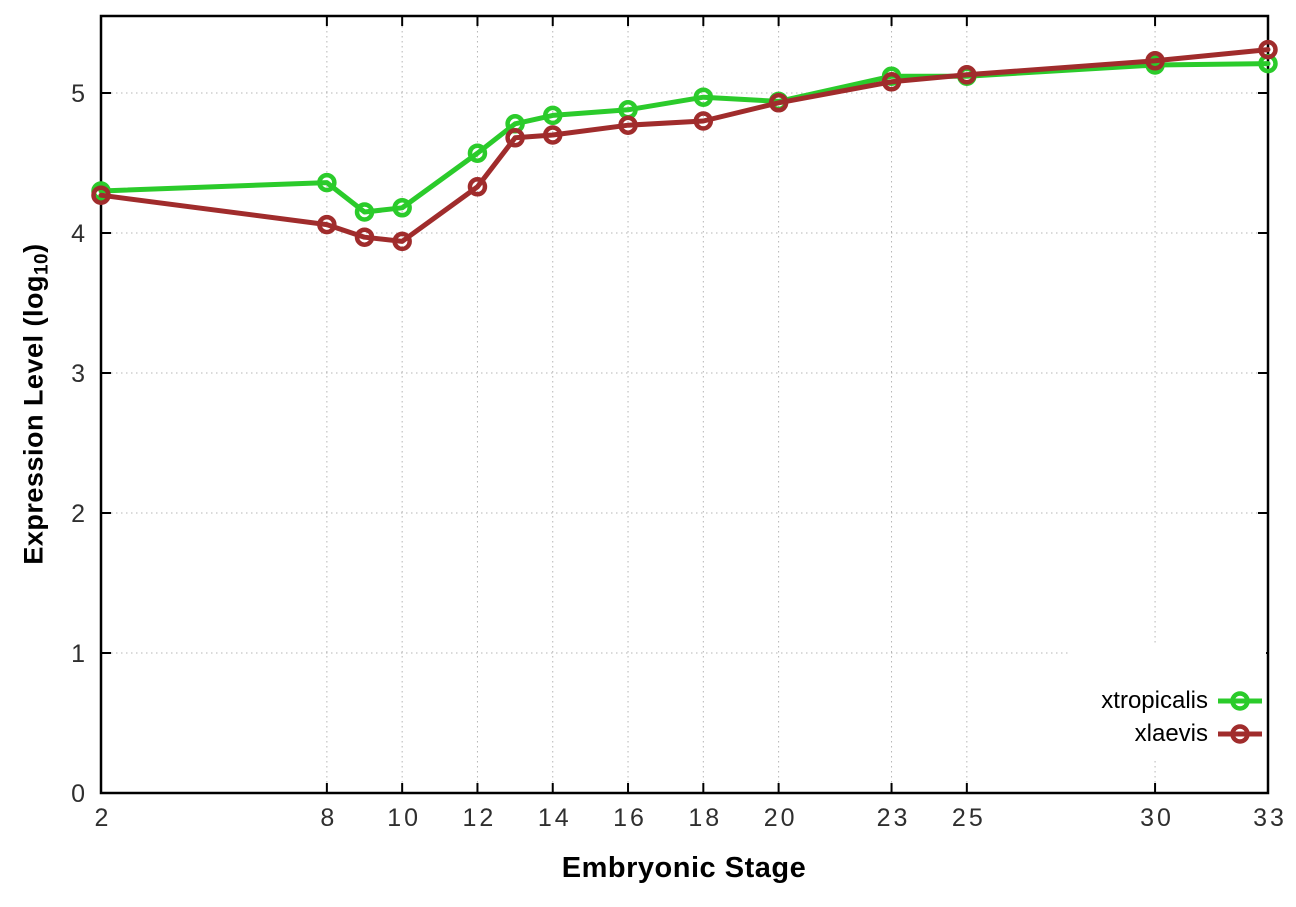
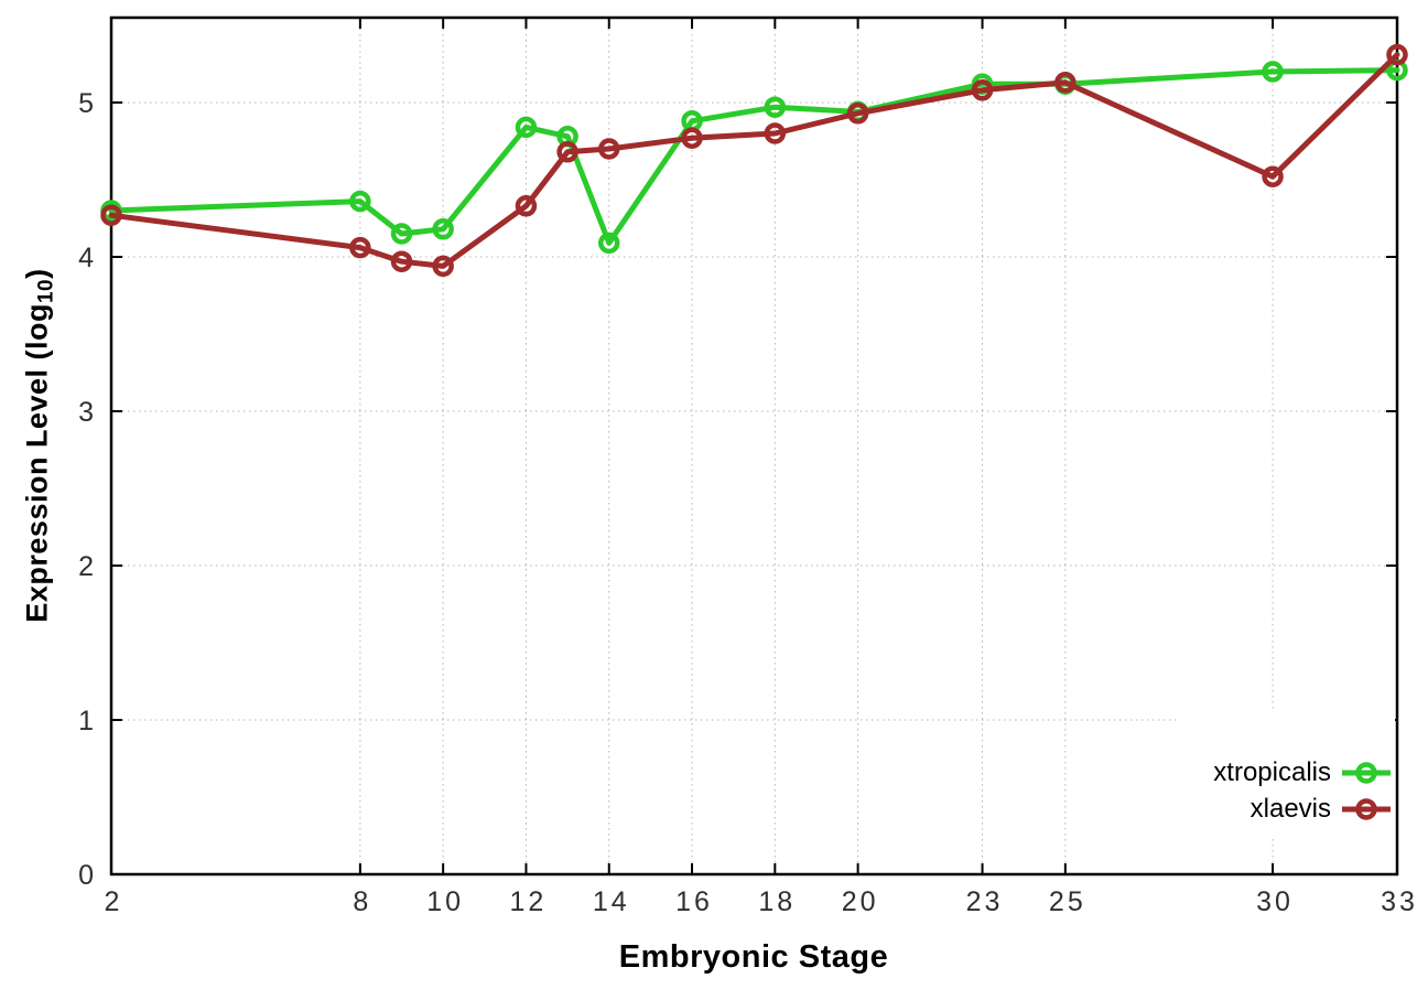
xtropicalis/12: 4.57 -> 4.84
xtropicalis/14: 4.84 -> 4.09
xlaevis/30: 5.23 -> 4.52
